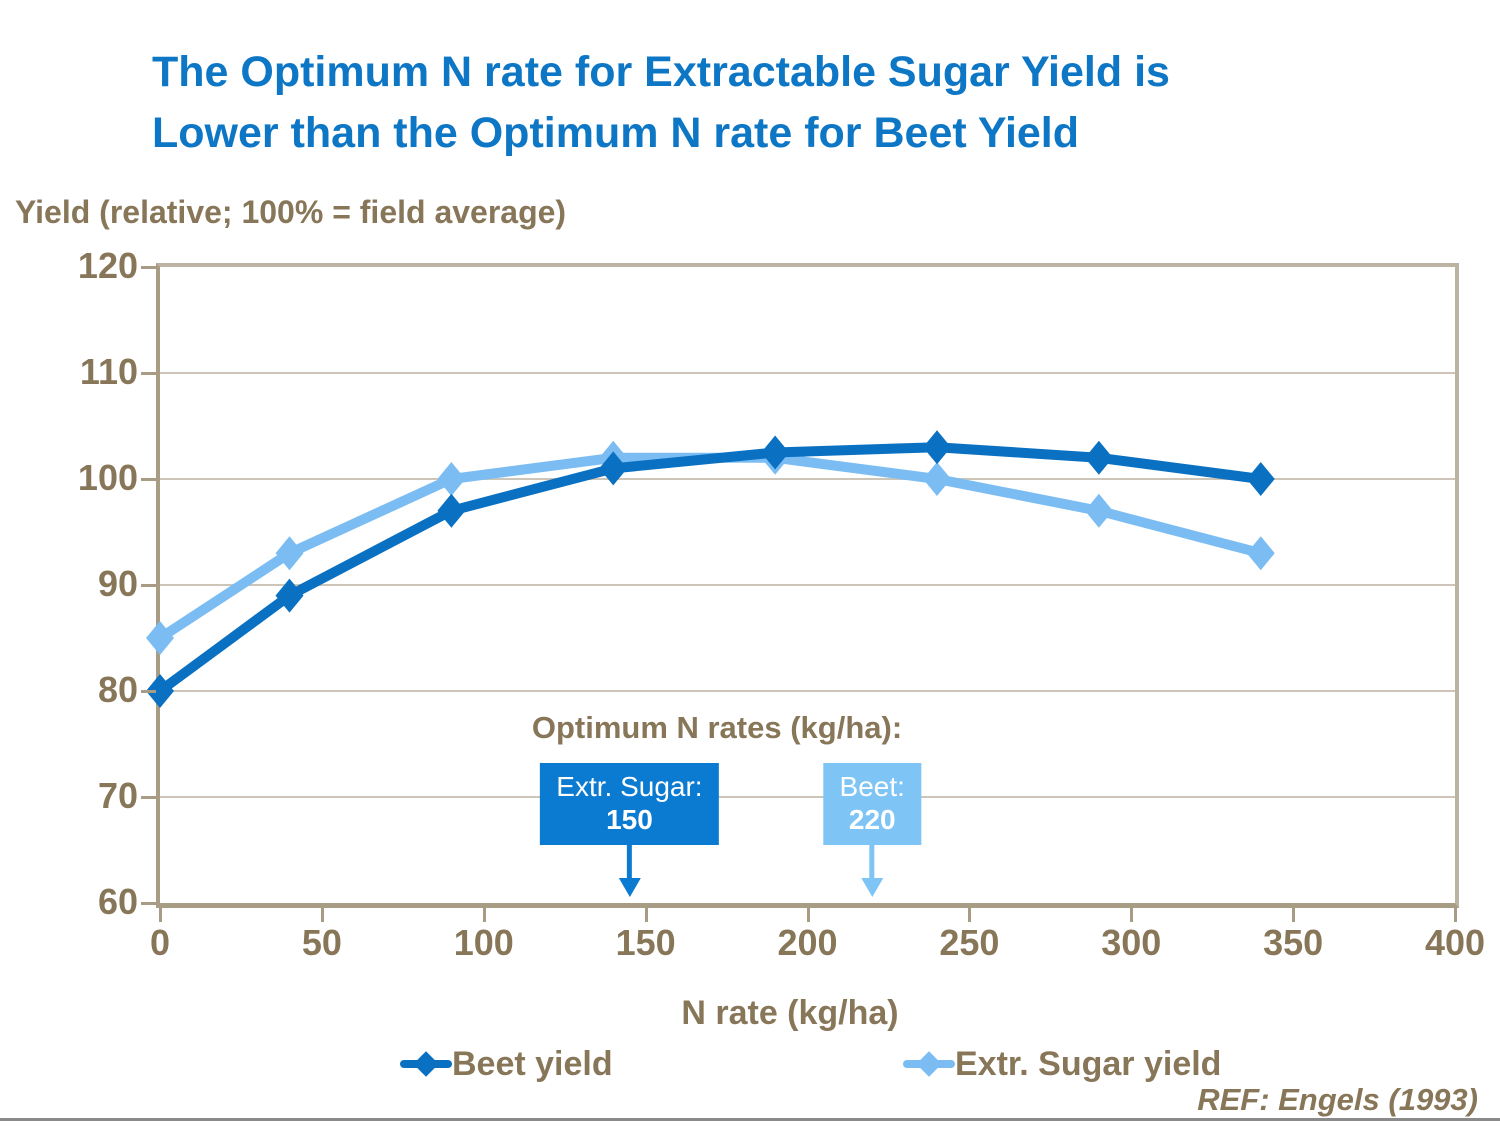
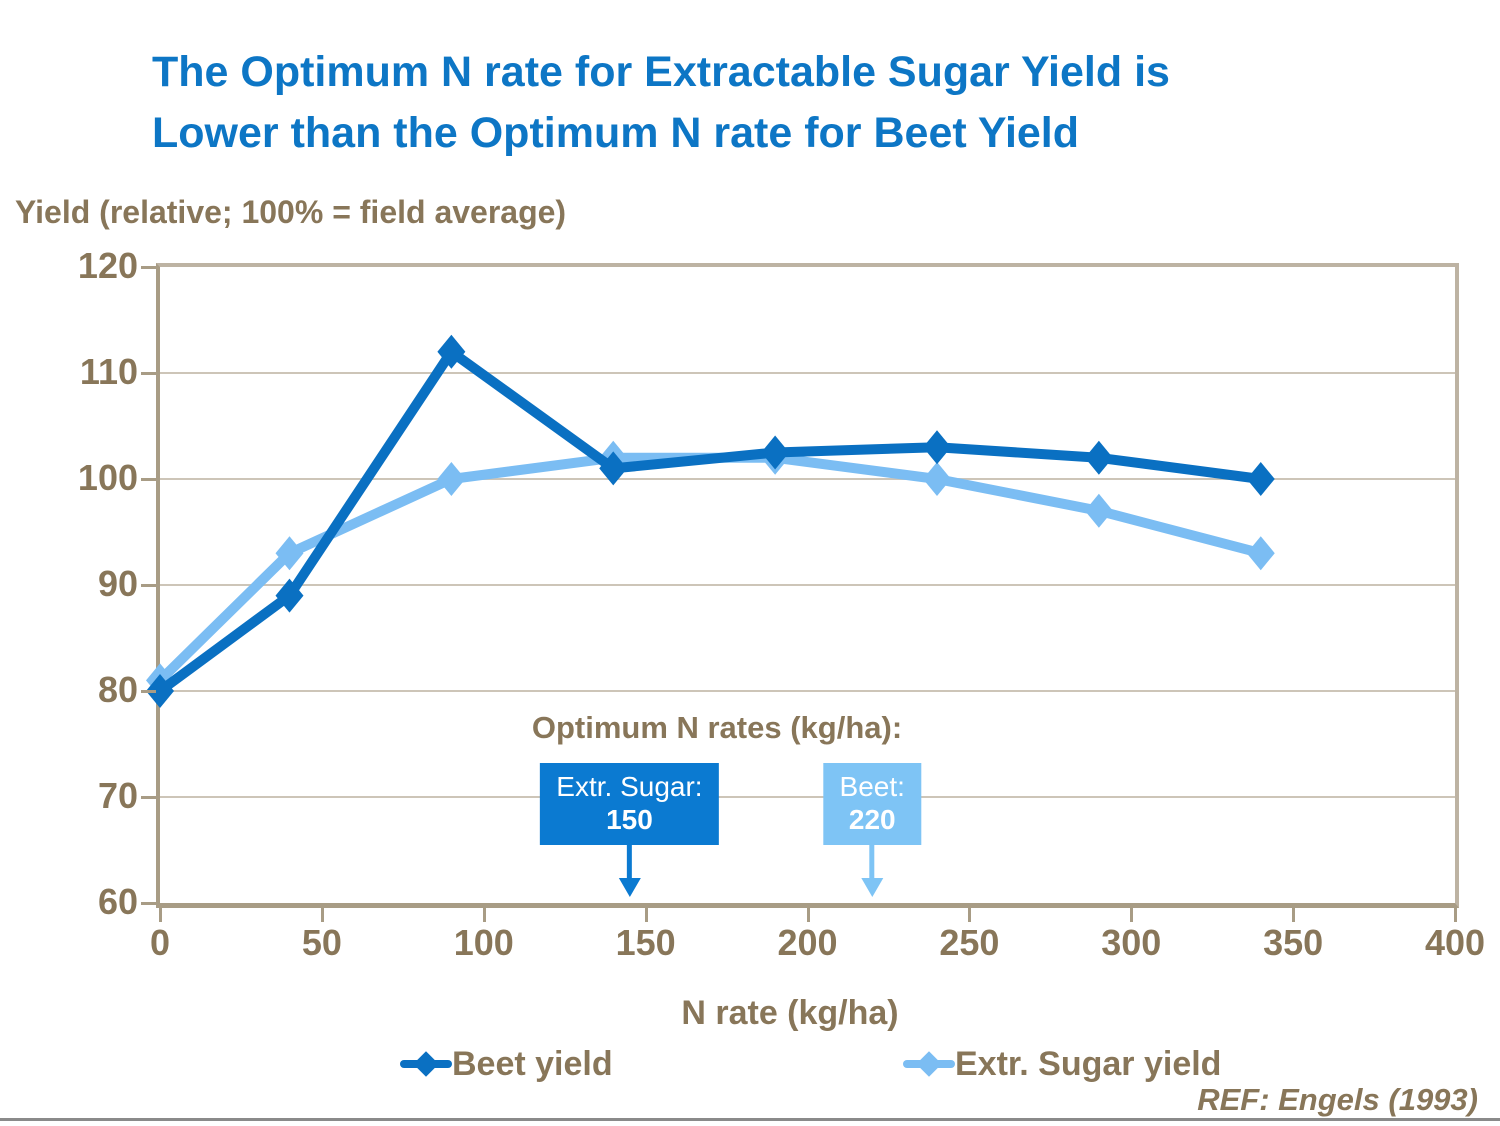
Extr. Sugar yield/0: 85 -> 81
Beet yield/90: 97 -> 112
